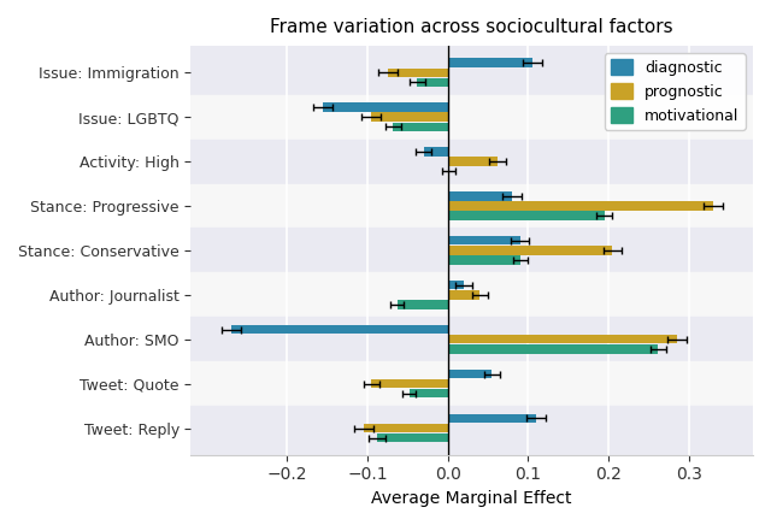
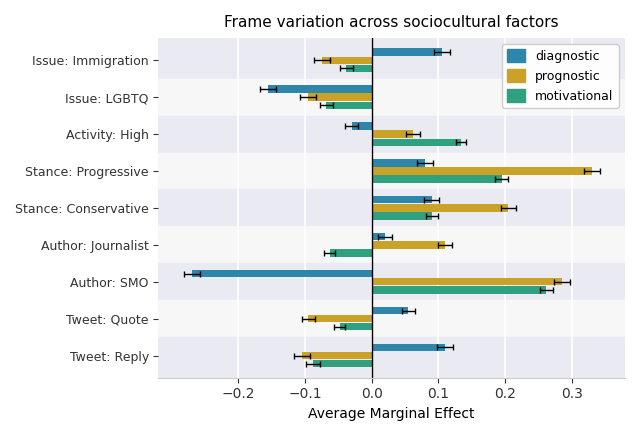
motivational/Activity: High: 0.001 -> 0.134
prognostic/Author: Journalist: 0.040 -> 0.110
